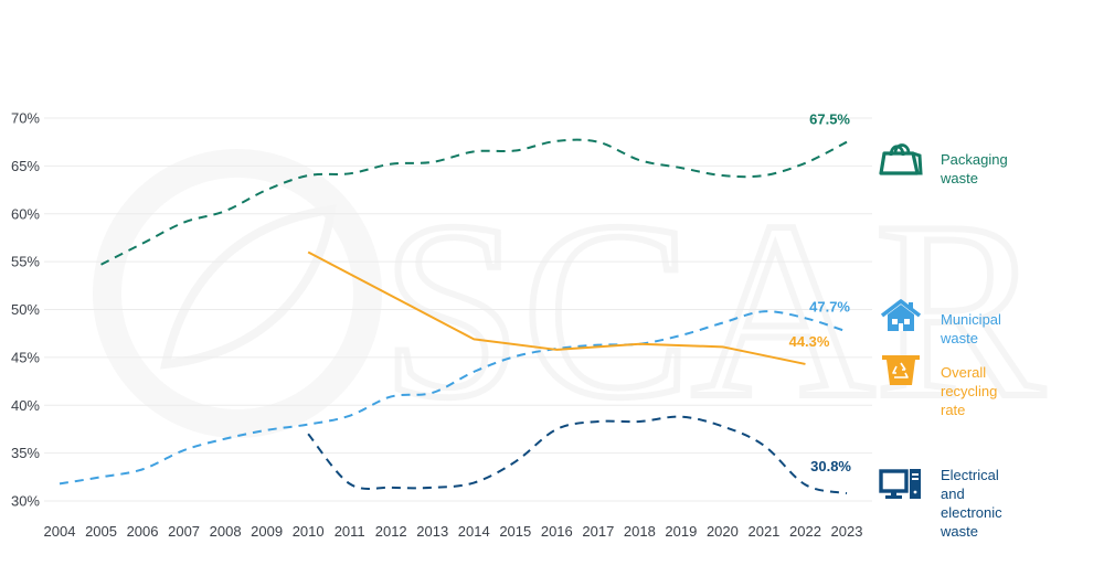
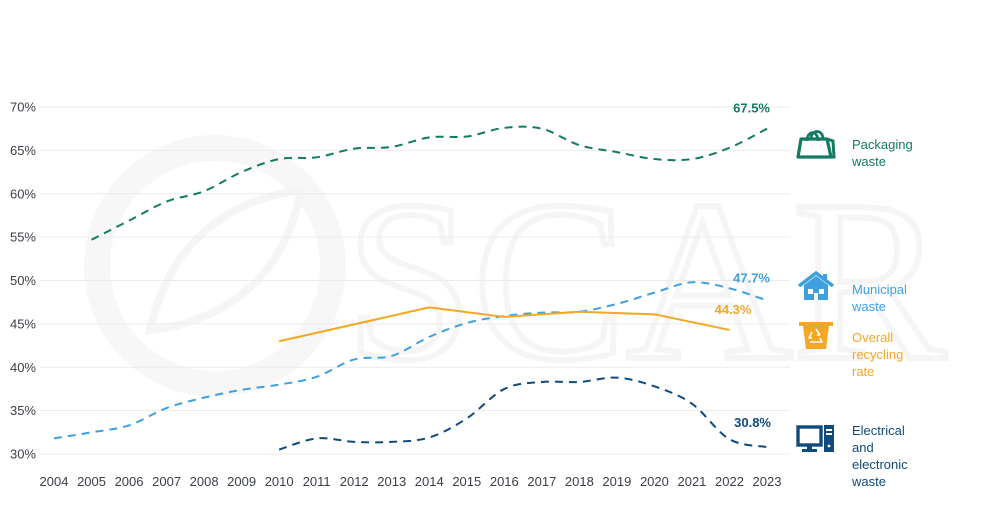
Overall recycling rate/2010: 56% -> 43%
Electrical and electronic waste/2010: 37% -> 30%
